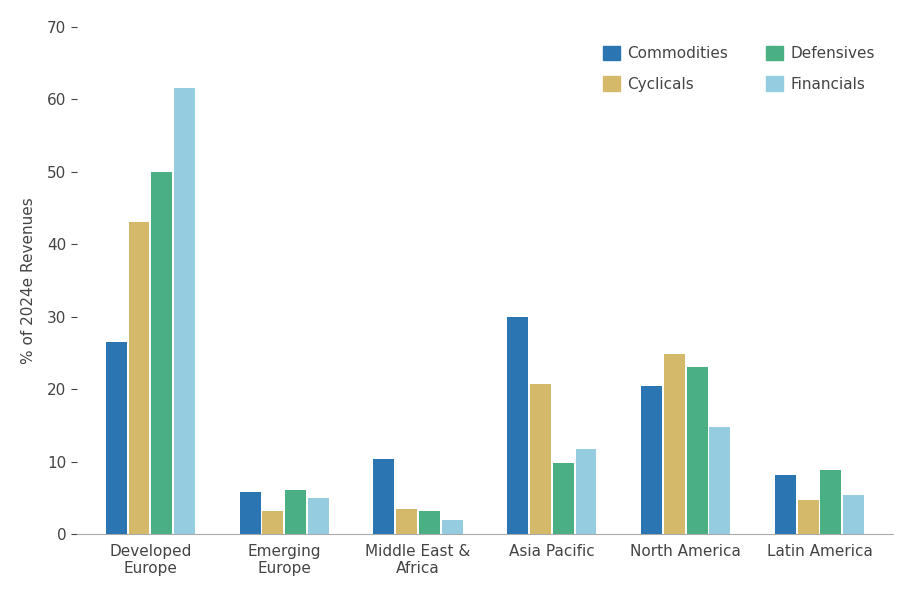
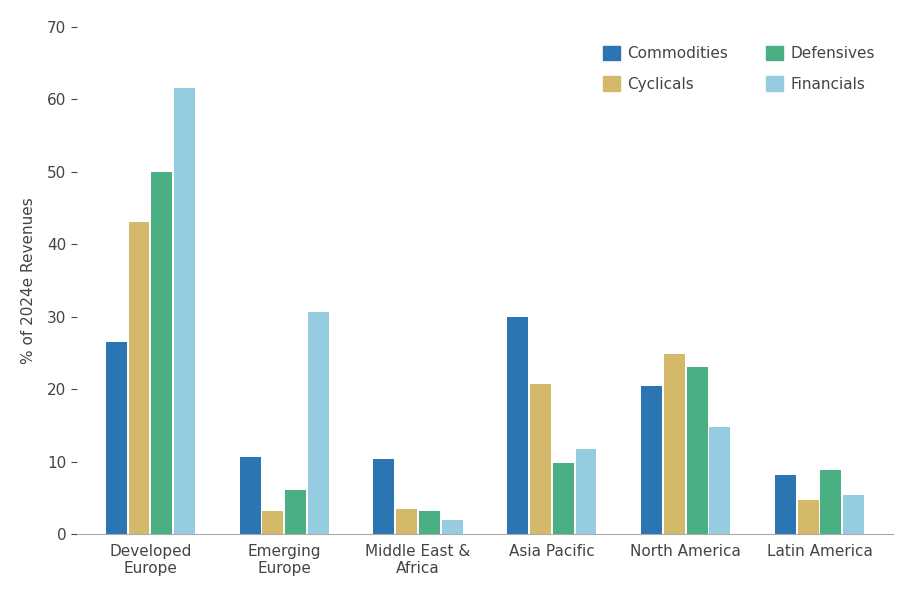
Commodities/Emerging Europe: 5.8 -> 10.6
Financials/Emerging Europe: 5.0 -> 30.6
